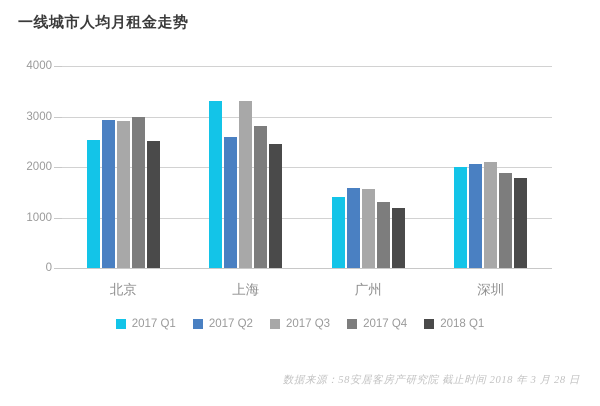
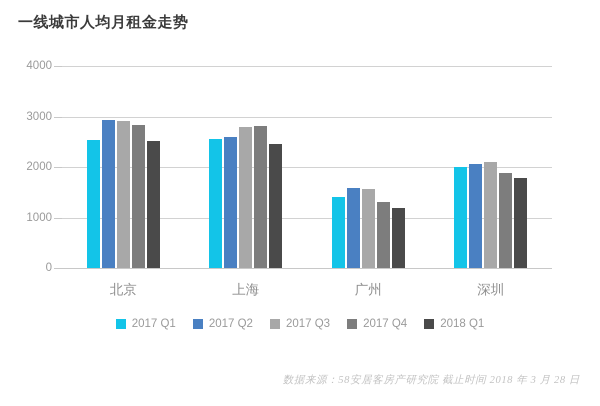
2017 Q4/北京: 3000 -> 2800
2017 Q1/上海: 3300 -> 2600
2017 Q3/上海: 3300 -> 2800
